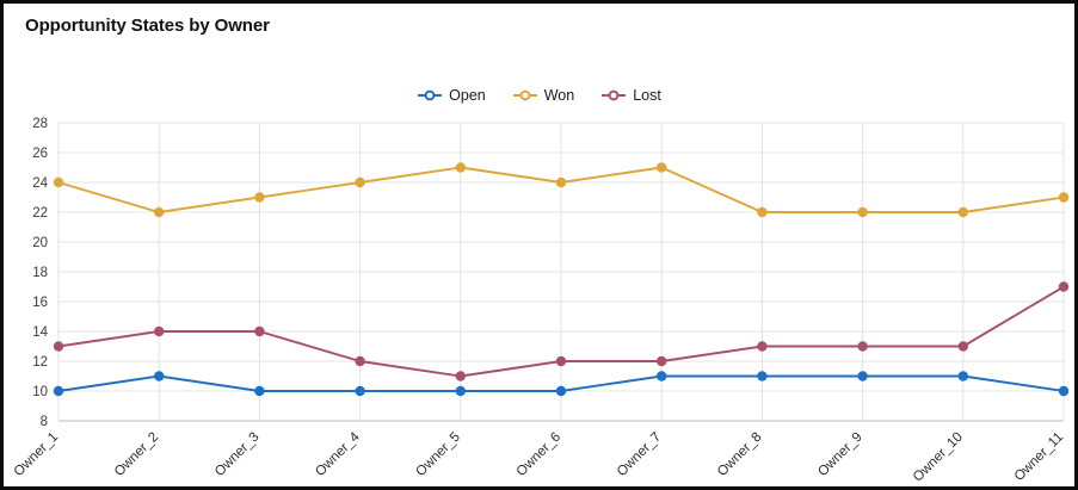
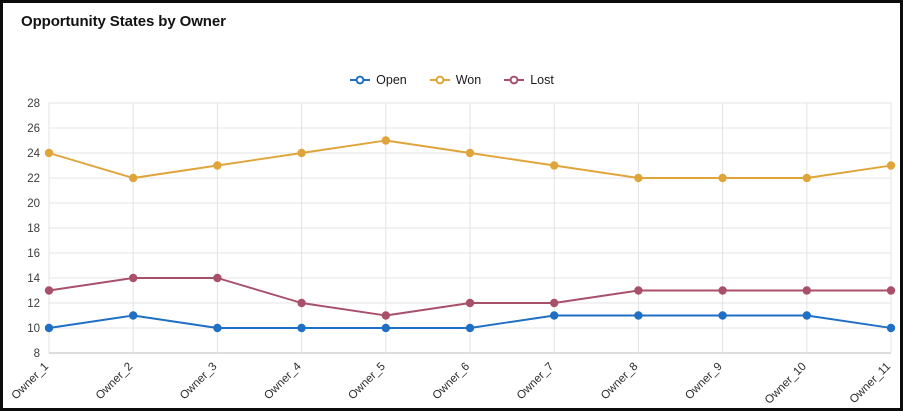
Won/Owner_7: 25 -> 23
Lost/Owner_11: 17 -> 13
